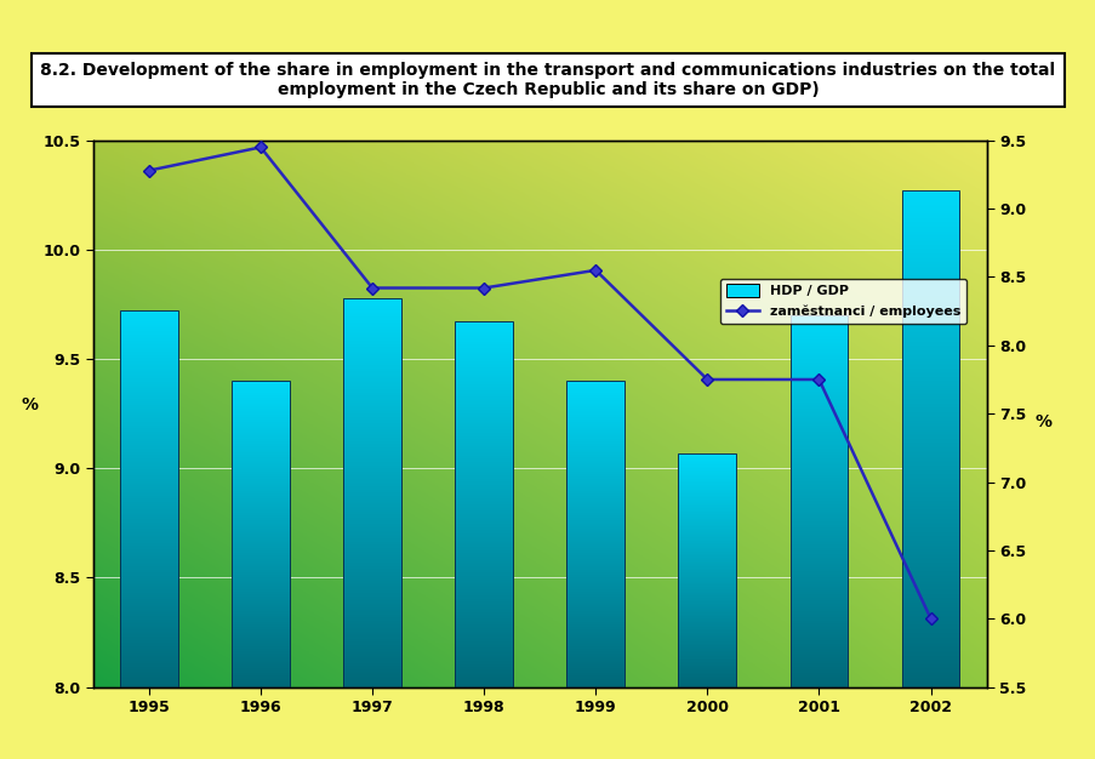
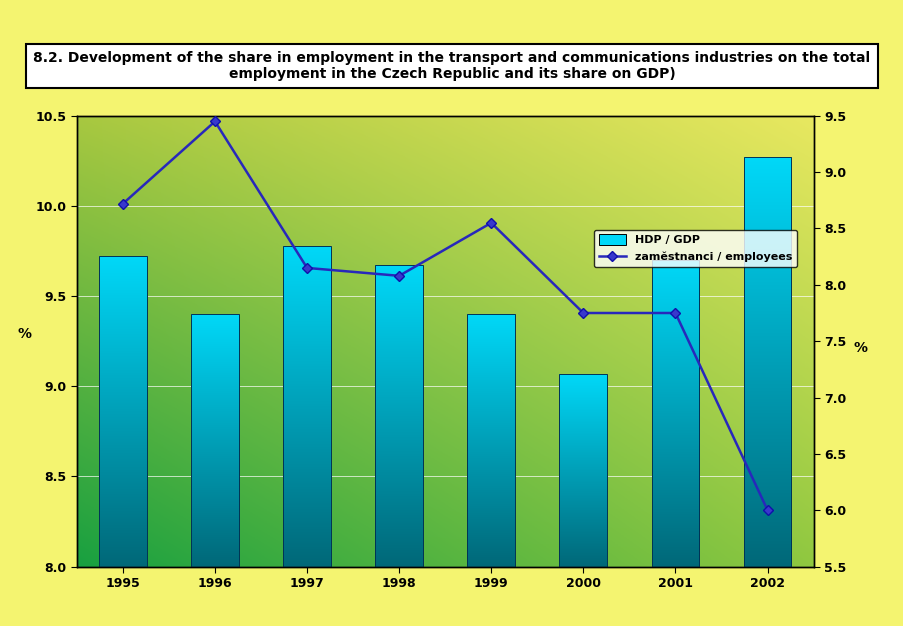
1995: 9.28 -> 8.72
1997: 8.42 -> 8.15
1998: 8.42 -> 8.08
